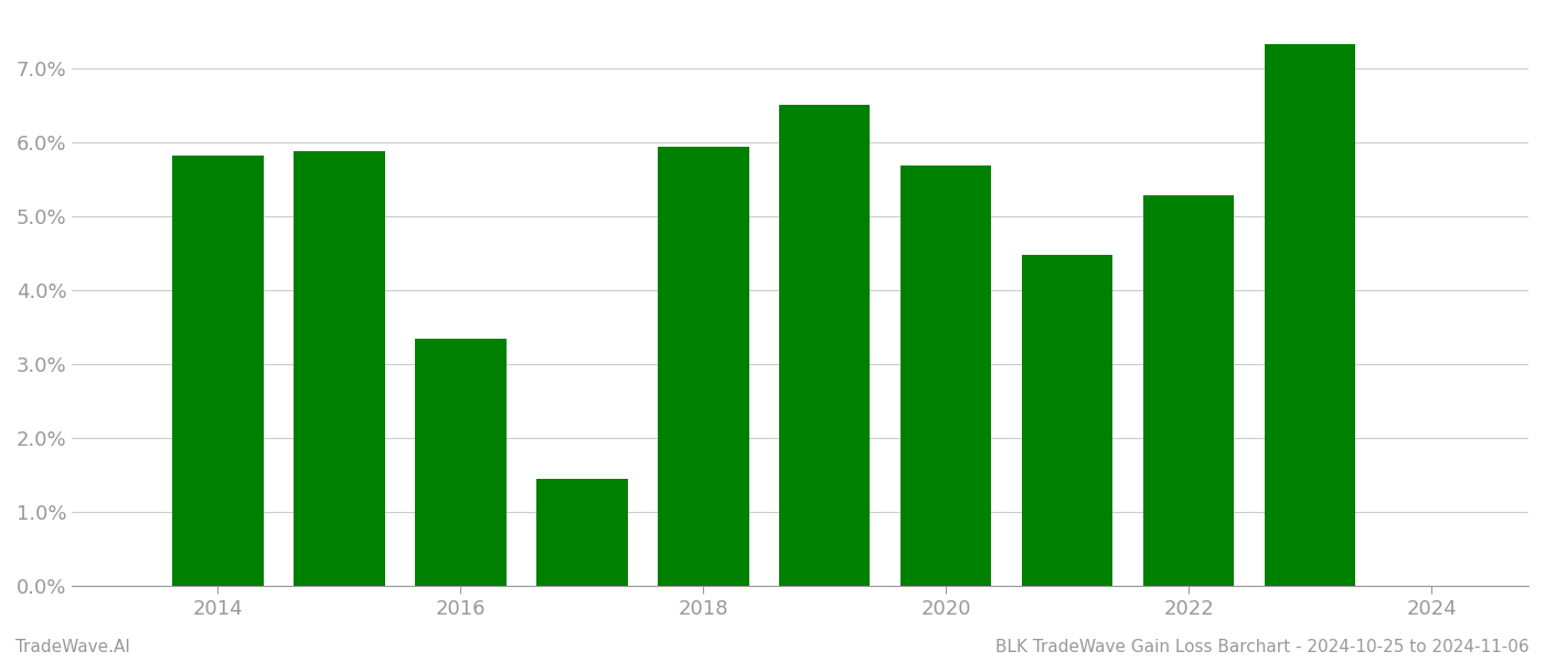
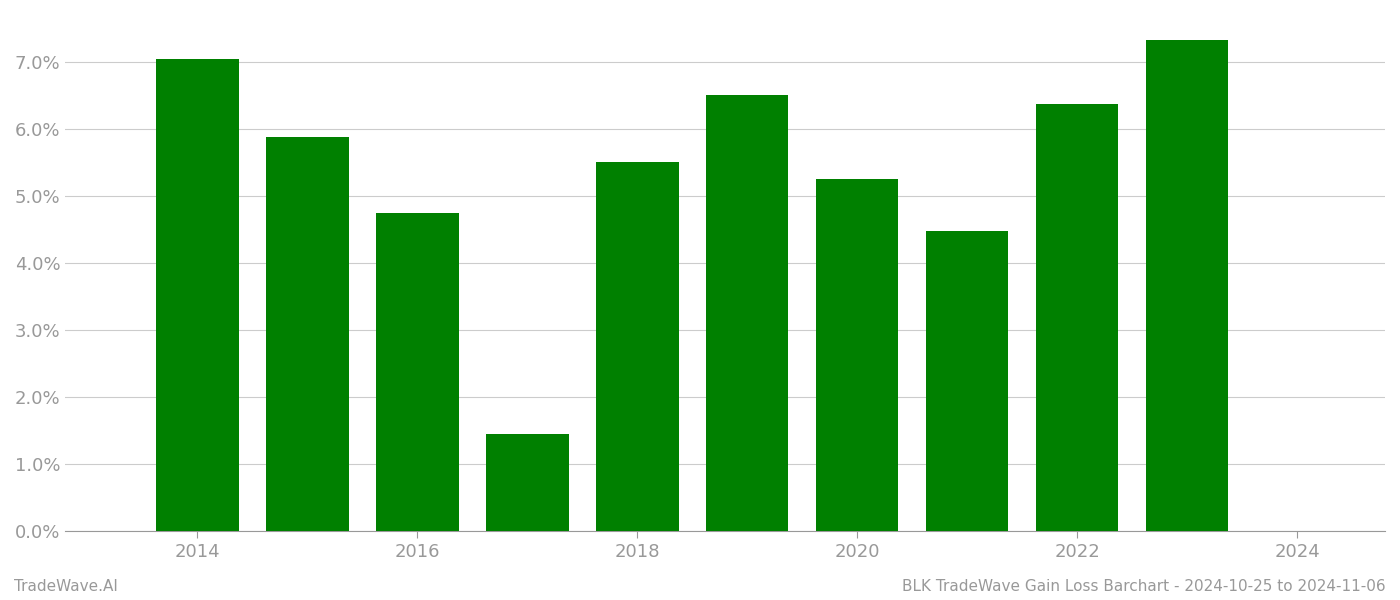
2014: 5.82% -> 7.05%
2016: 3.34% -> 4.75%
2018: 5.94% -> 5.50%
2020: 5.68% -> 5.25%
2022: 5.28% -> 6.37%
